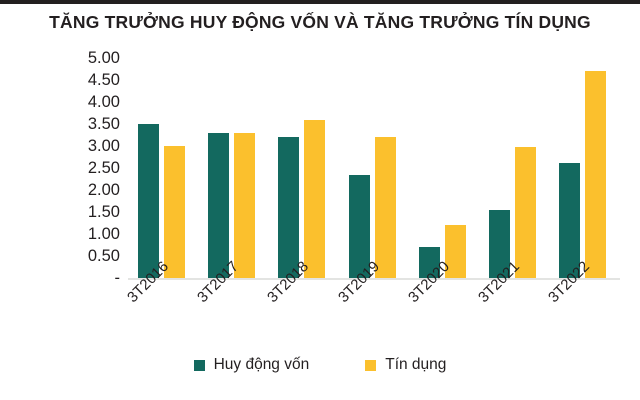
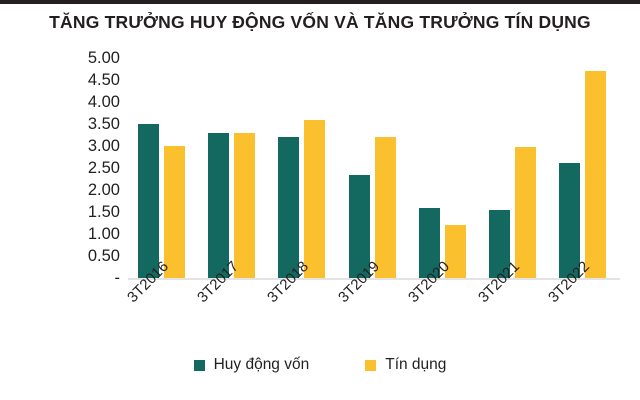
Huy động vốn/3T2020: 0.7 -> 1.6
